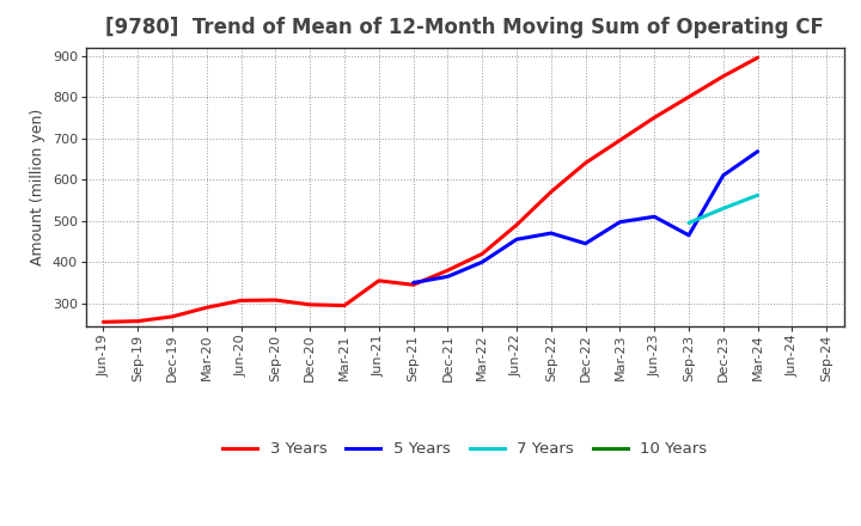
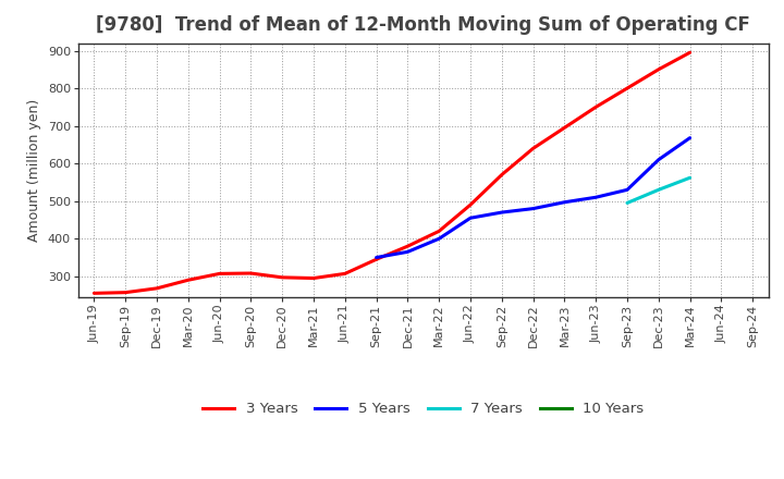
3 Years/Jun-21: 355 -> 307
5 Years/Dec-22: 445 -> 480
5 Years/Sep-23: 465 -> 530
